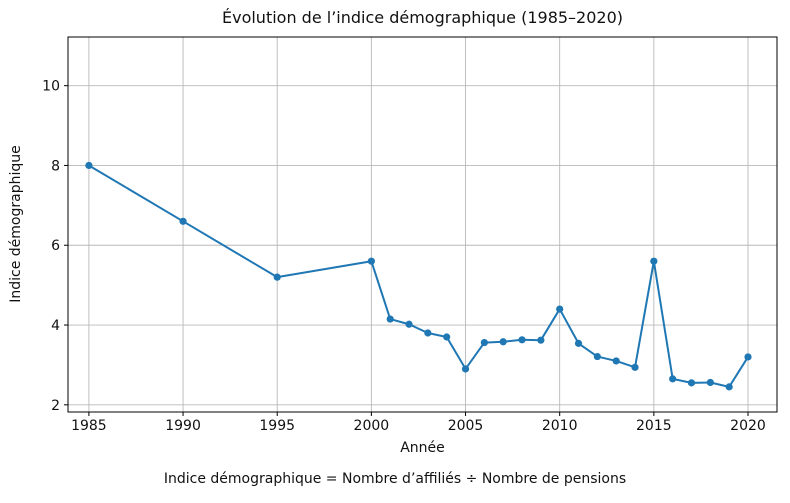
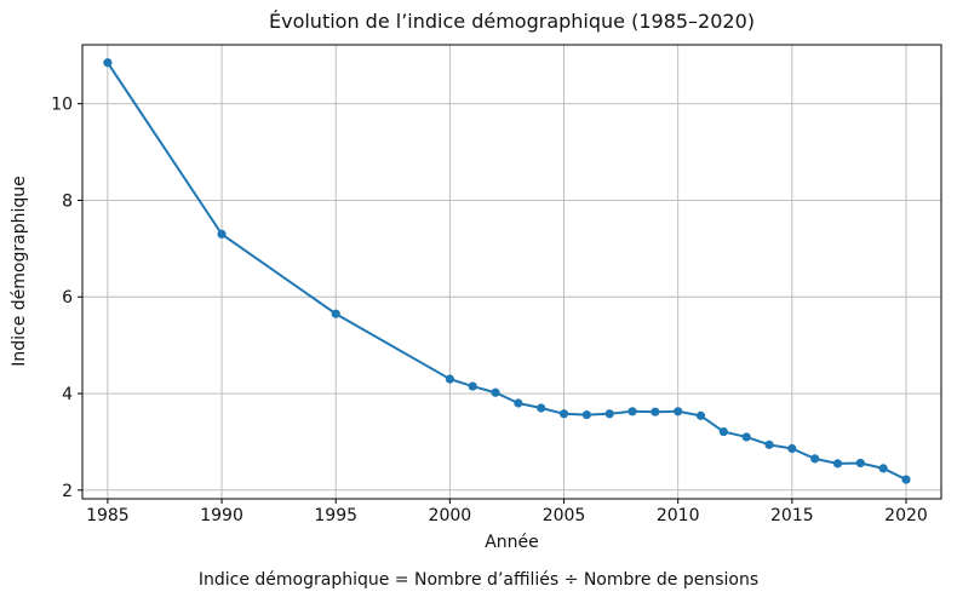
1985: 8.0 -> 10.8
1990: 6.6 -> 7.3
1995: 5.2 -> 5.7
2000: 5.6 -> 4.3
2005: 2.9 -> 3.6
2010: 4.4 -> 3.6
2015: 5.6 -> 2.9
2020: 3.2 -> 2.2
